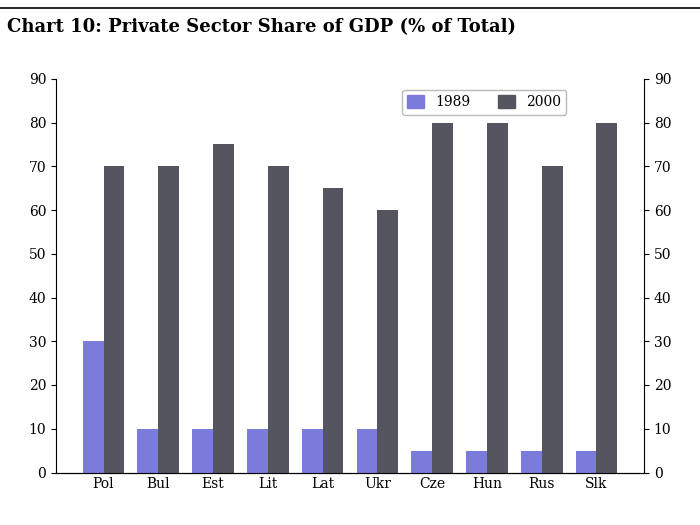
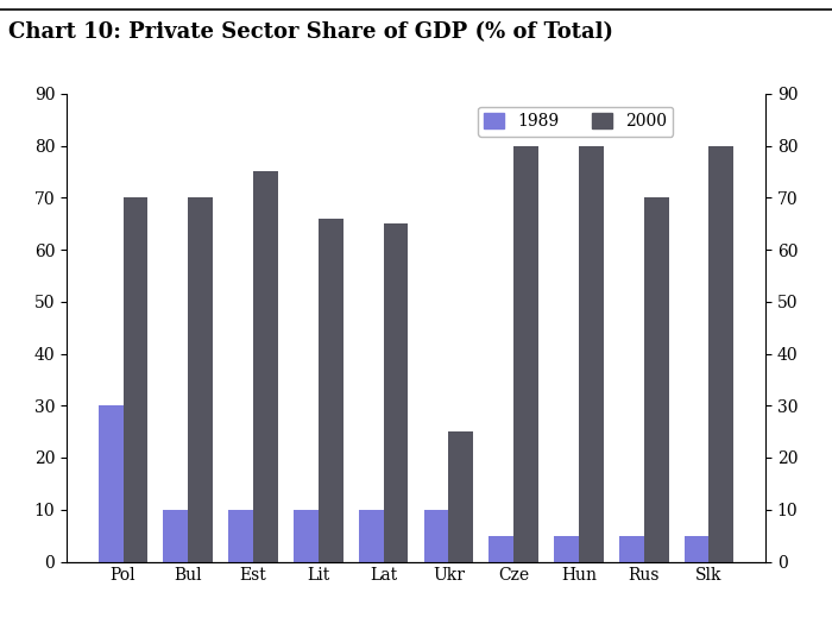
2000/Lit: 70 -> 66
2000/Ukr: 60 -> 25
